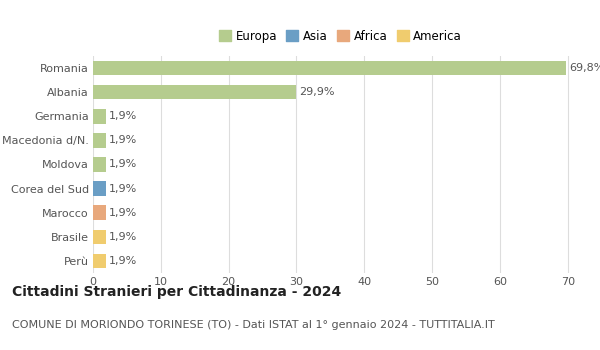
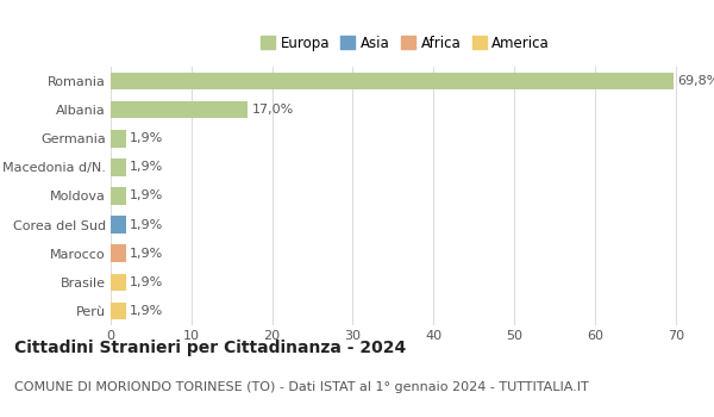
Albania: 29,9% -> 17,0%
